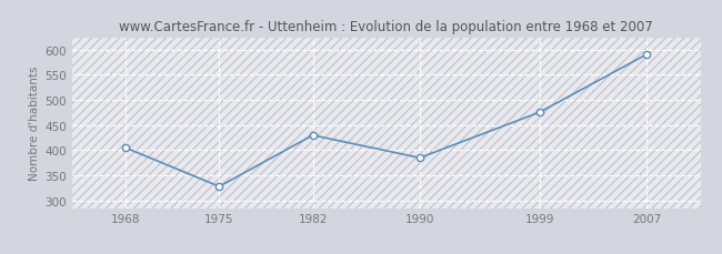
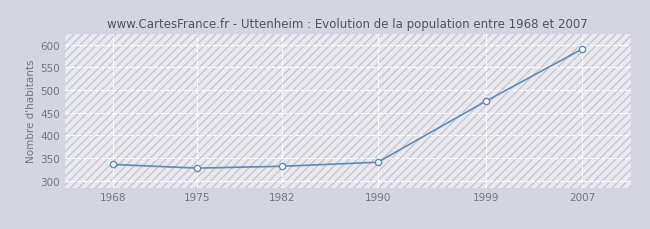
1968: 405 -> 336
1982: 430 -> 332
1990: 385 -> 341
